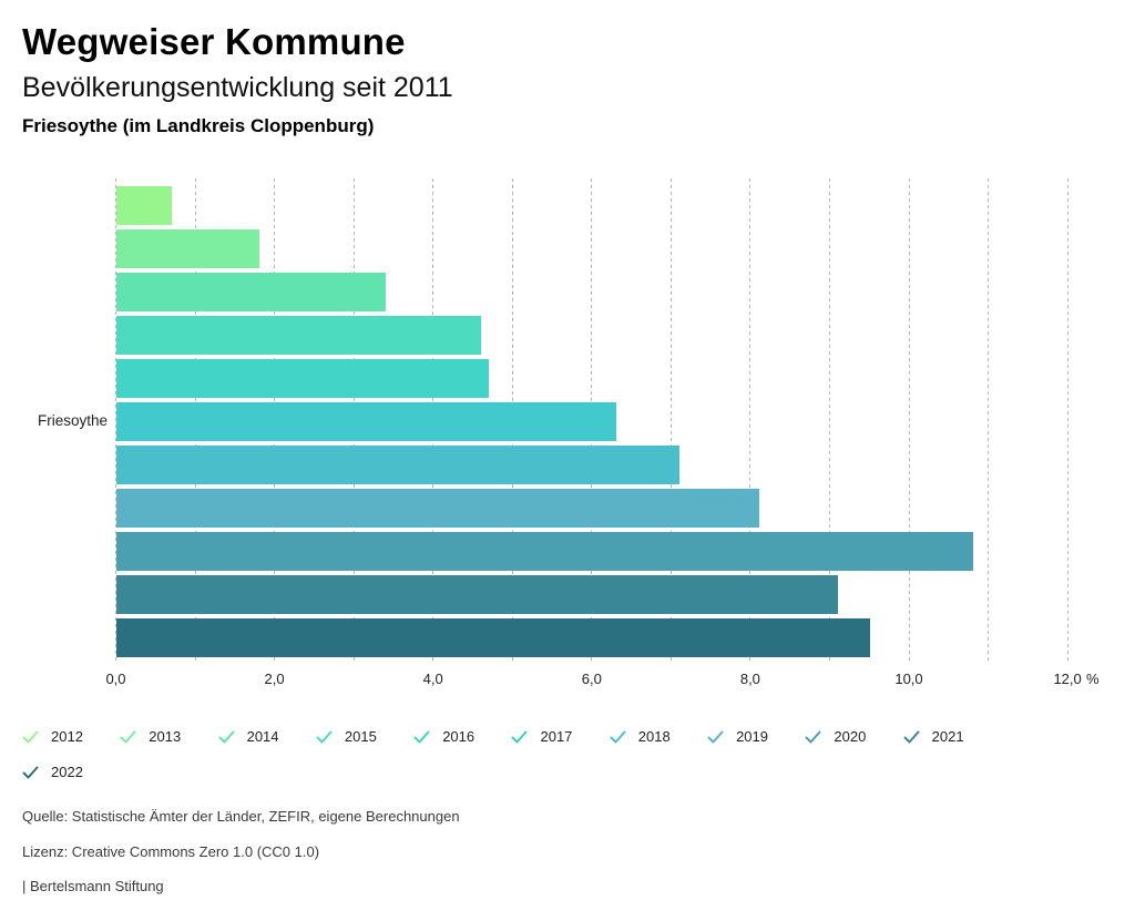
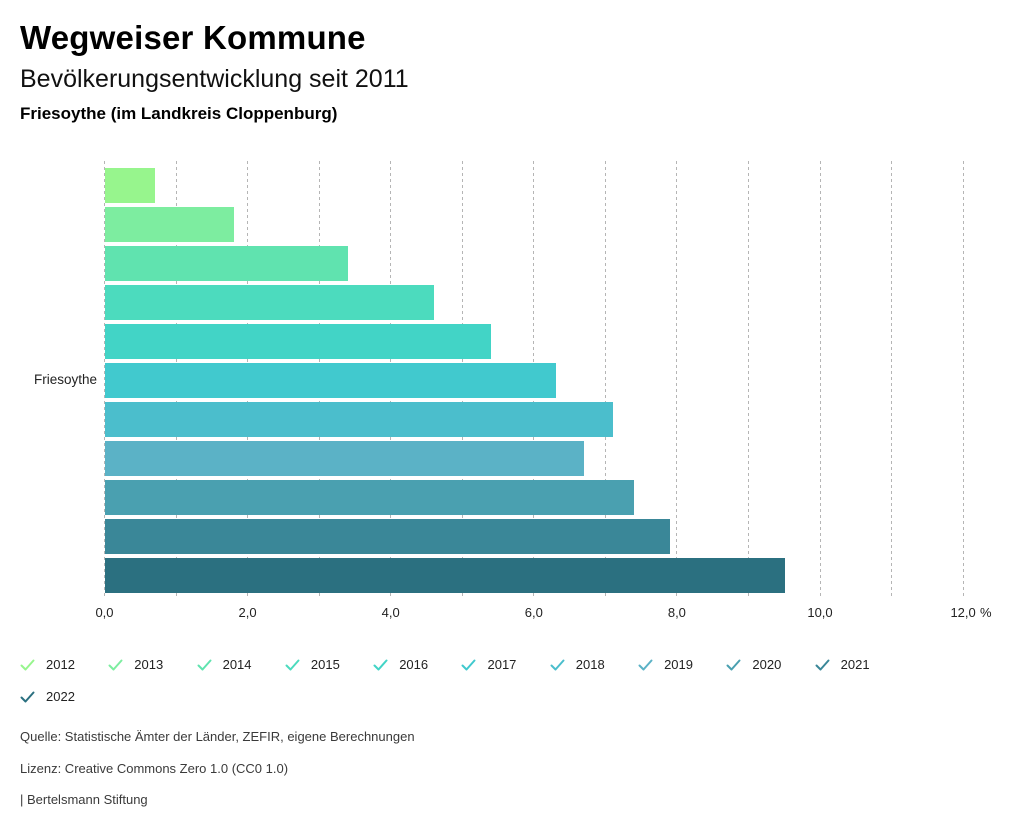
2016: 4,7 -> 5,4
2019: 8,1 -> 6,7
2020: 10,8 -> 7,4
2021: 9,1 -> 7,9
